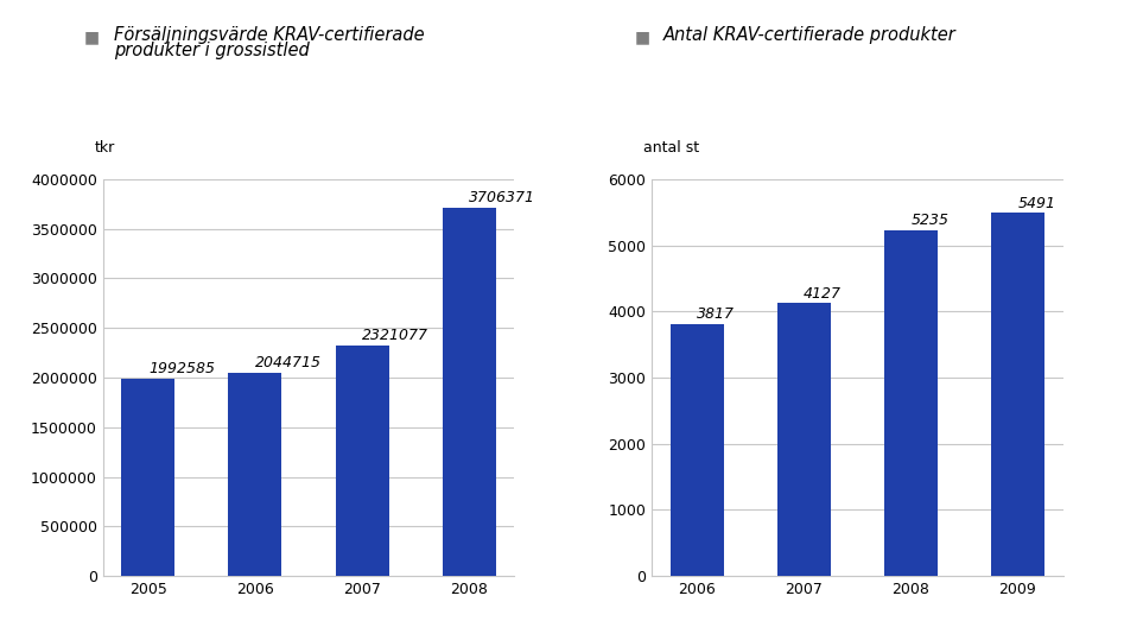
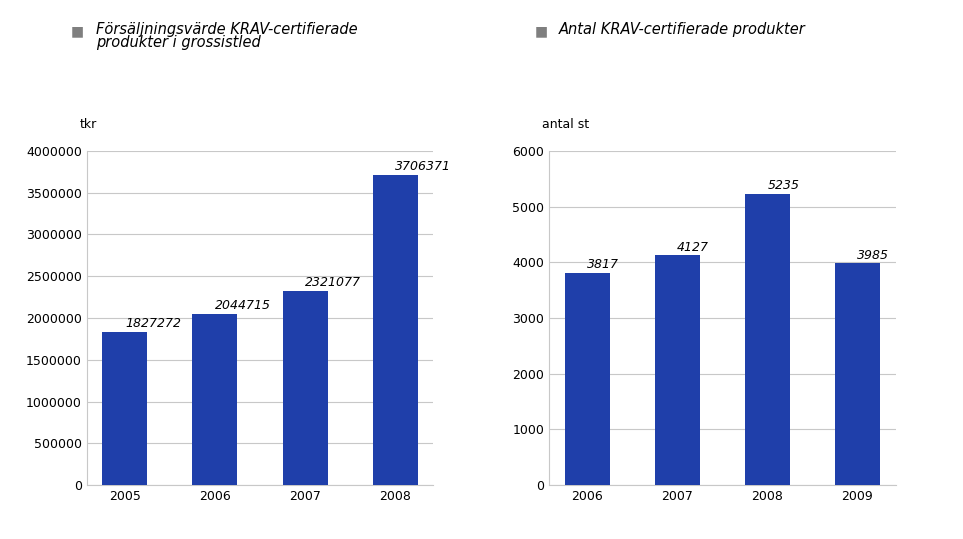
2005: 1992585 -> 1827272
2009: 5491 -> 3985
